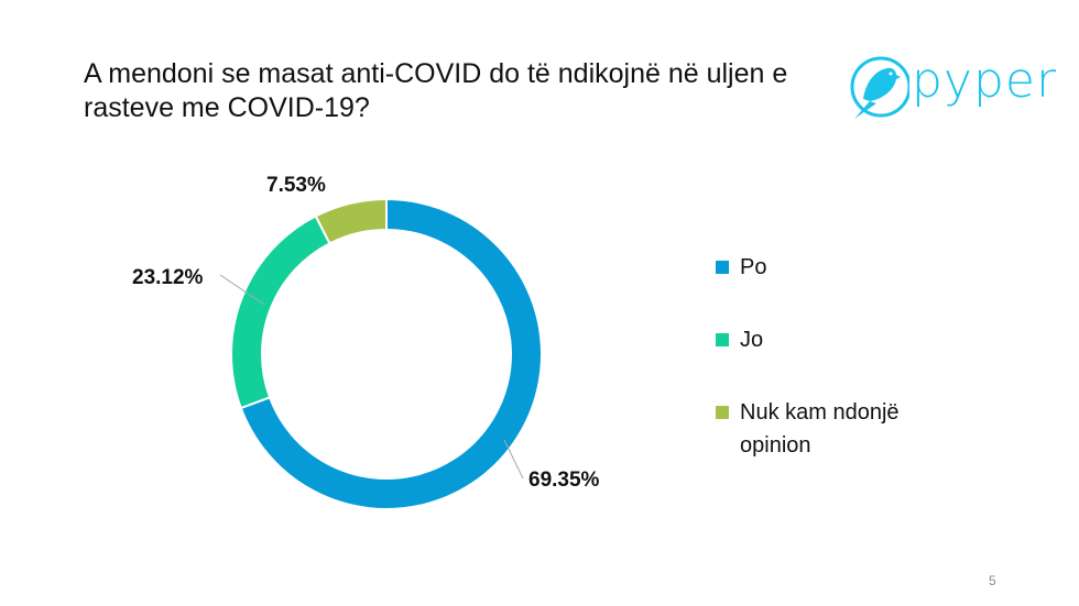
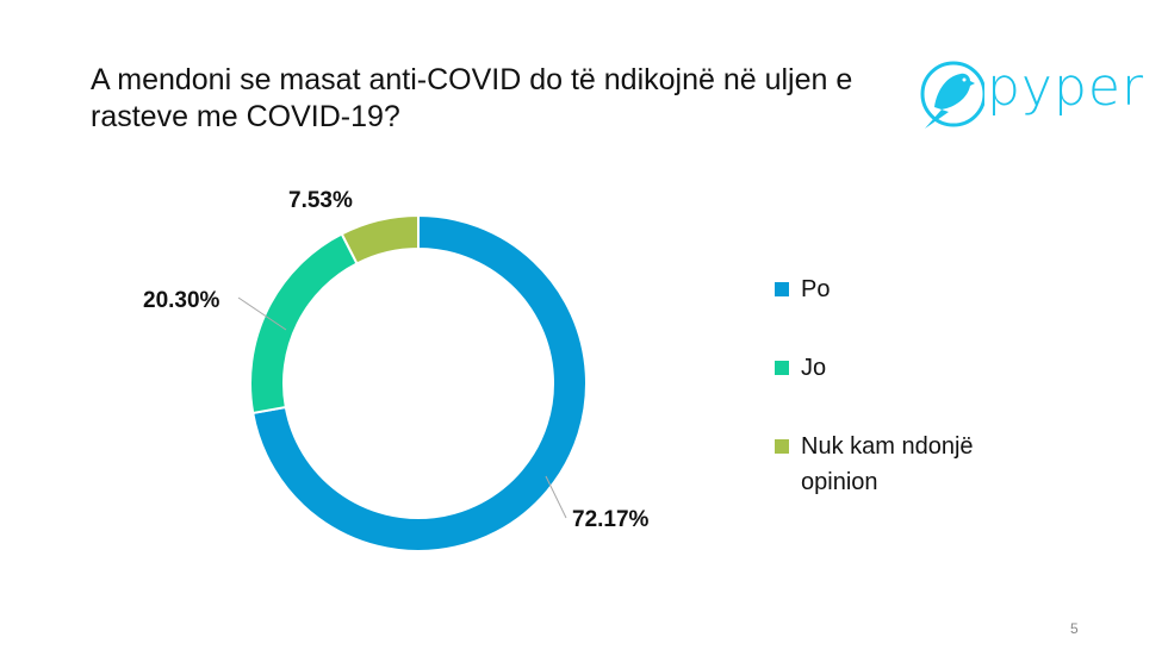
Po: 69.35% -> 72.17%
Jo: 23.12% -> 20.30%
